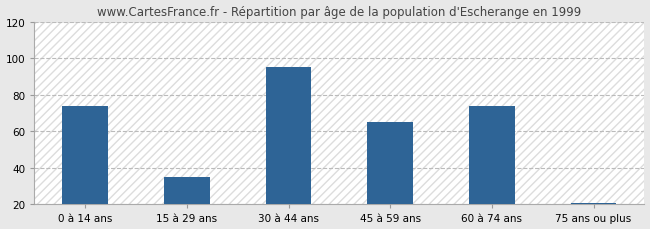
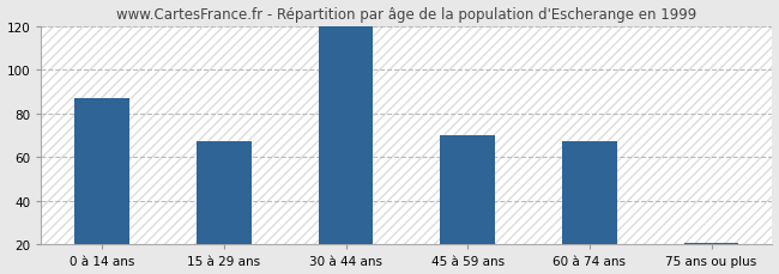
0 à 14 ans: 74 -> 87
15 à 29 ans: 35 -> 67
30 à 44 ans: 95 -> 120
45 à 59 ans: 65 -> 70
60 à 74 ans: 74 -> 67
